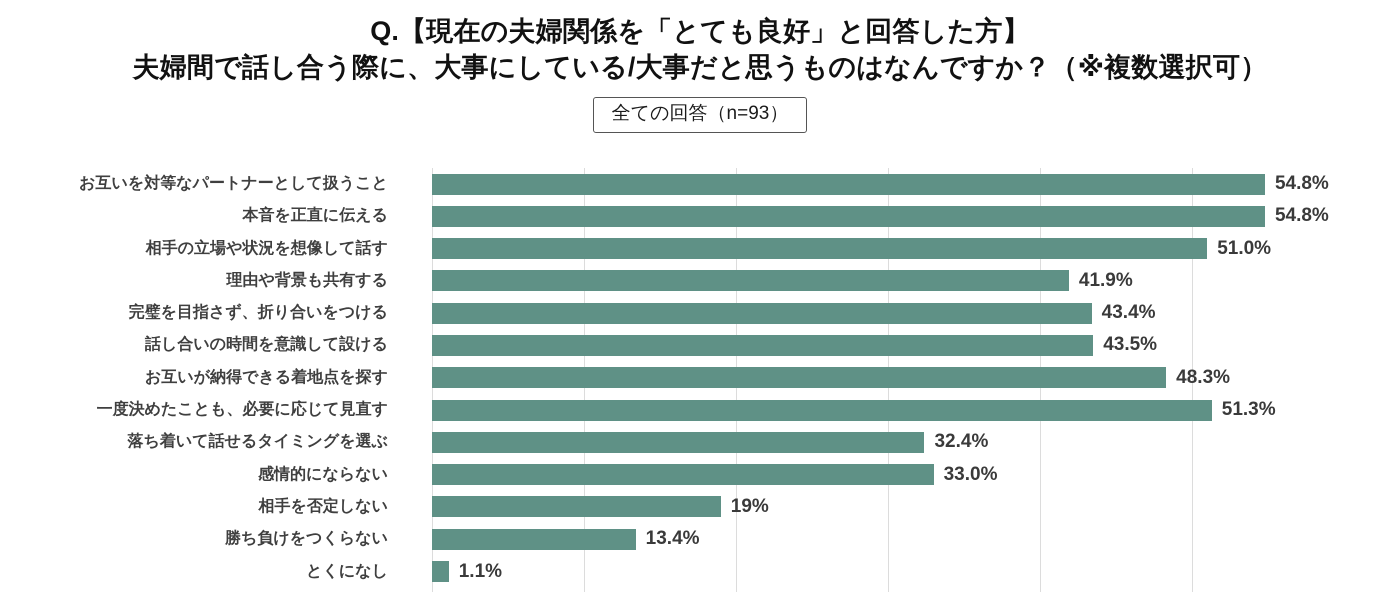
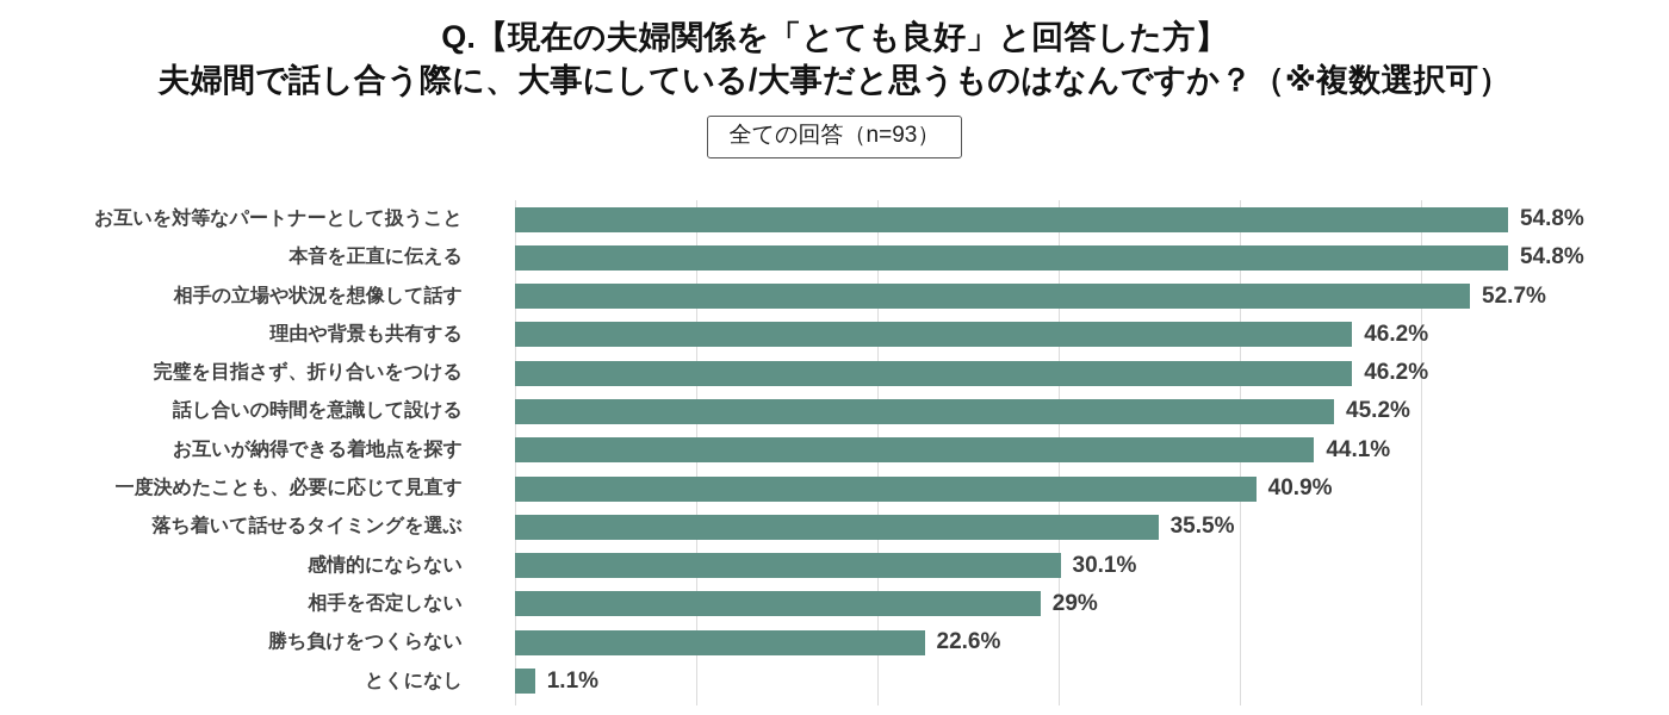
相手の立場や状況を想像して話す: 51.0% -> 52.7%
理由や背景も共有する: 41.9% -> 46.2%
完璧を目指さず、折り合いをつける: 43.4% -> 46.2%
話し合いの時間を意識して設ける: 43.5% -> 45.2%
お互いが納得できる着地点を探す: 48.3% -> 44.1%
一度決めたことも、必要に応じて見直す: 51.3% -> 40.9%
落ち着いて話せるタイミングを選ぶ: 32.4% -> 35.5%
感情的にならない: 33.0% -> 30.1%
相手を否定しない: 19% -> 29%
勝ち負けをつくらない: 13.4% -> 22.6%
